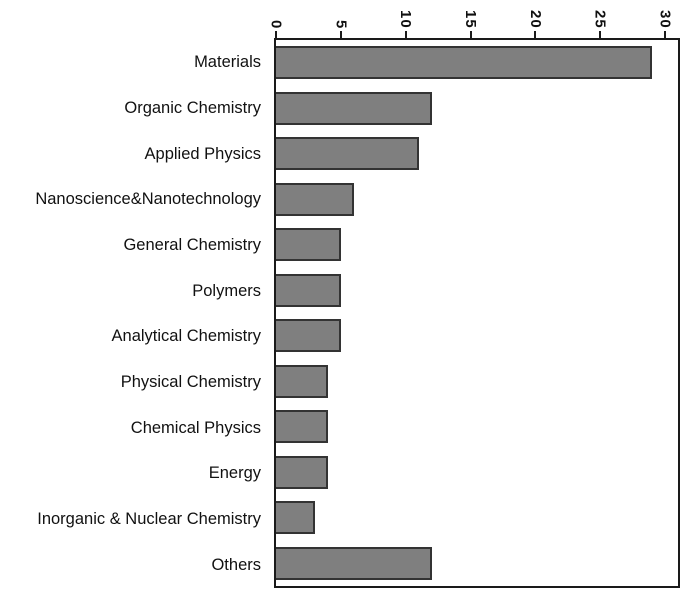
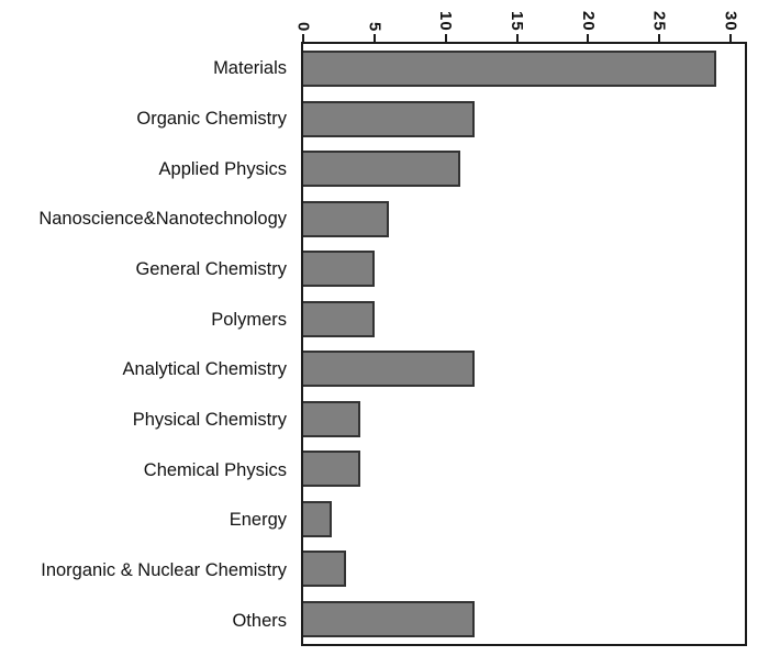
Analytical Chemistry: 5 -> 12
Energy: 4 -> 2
